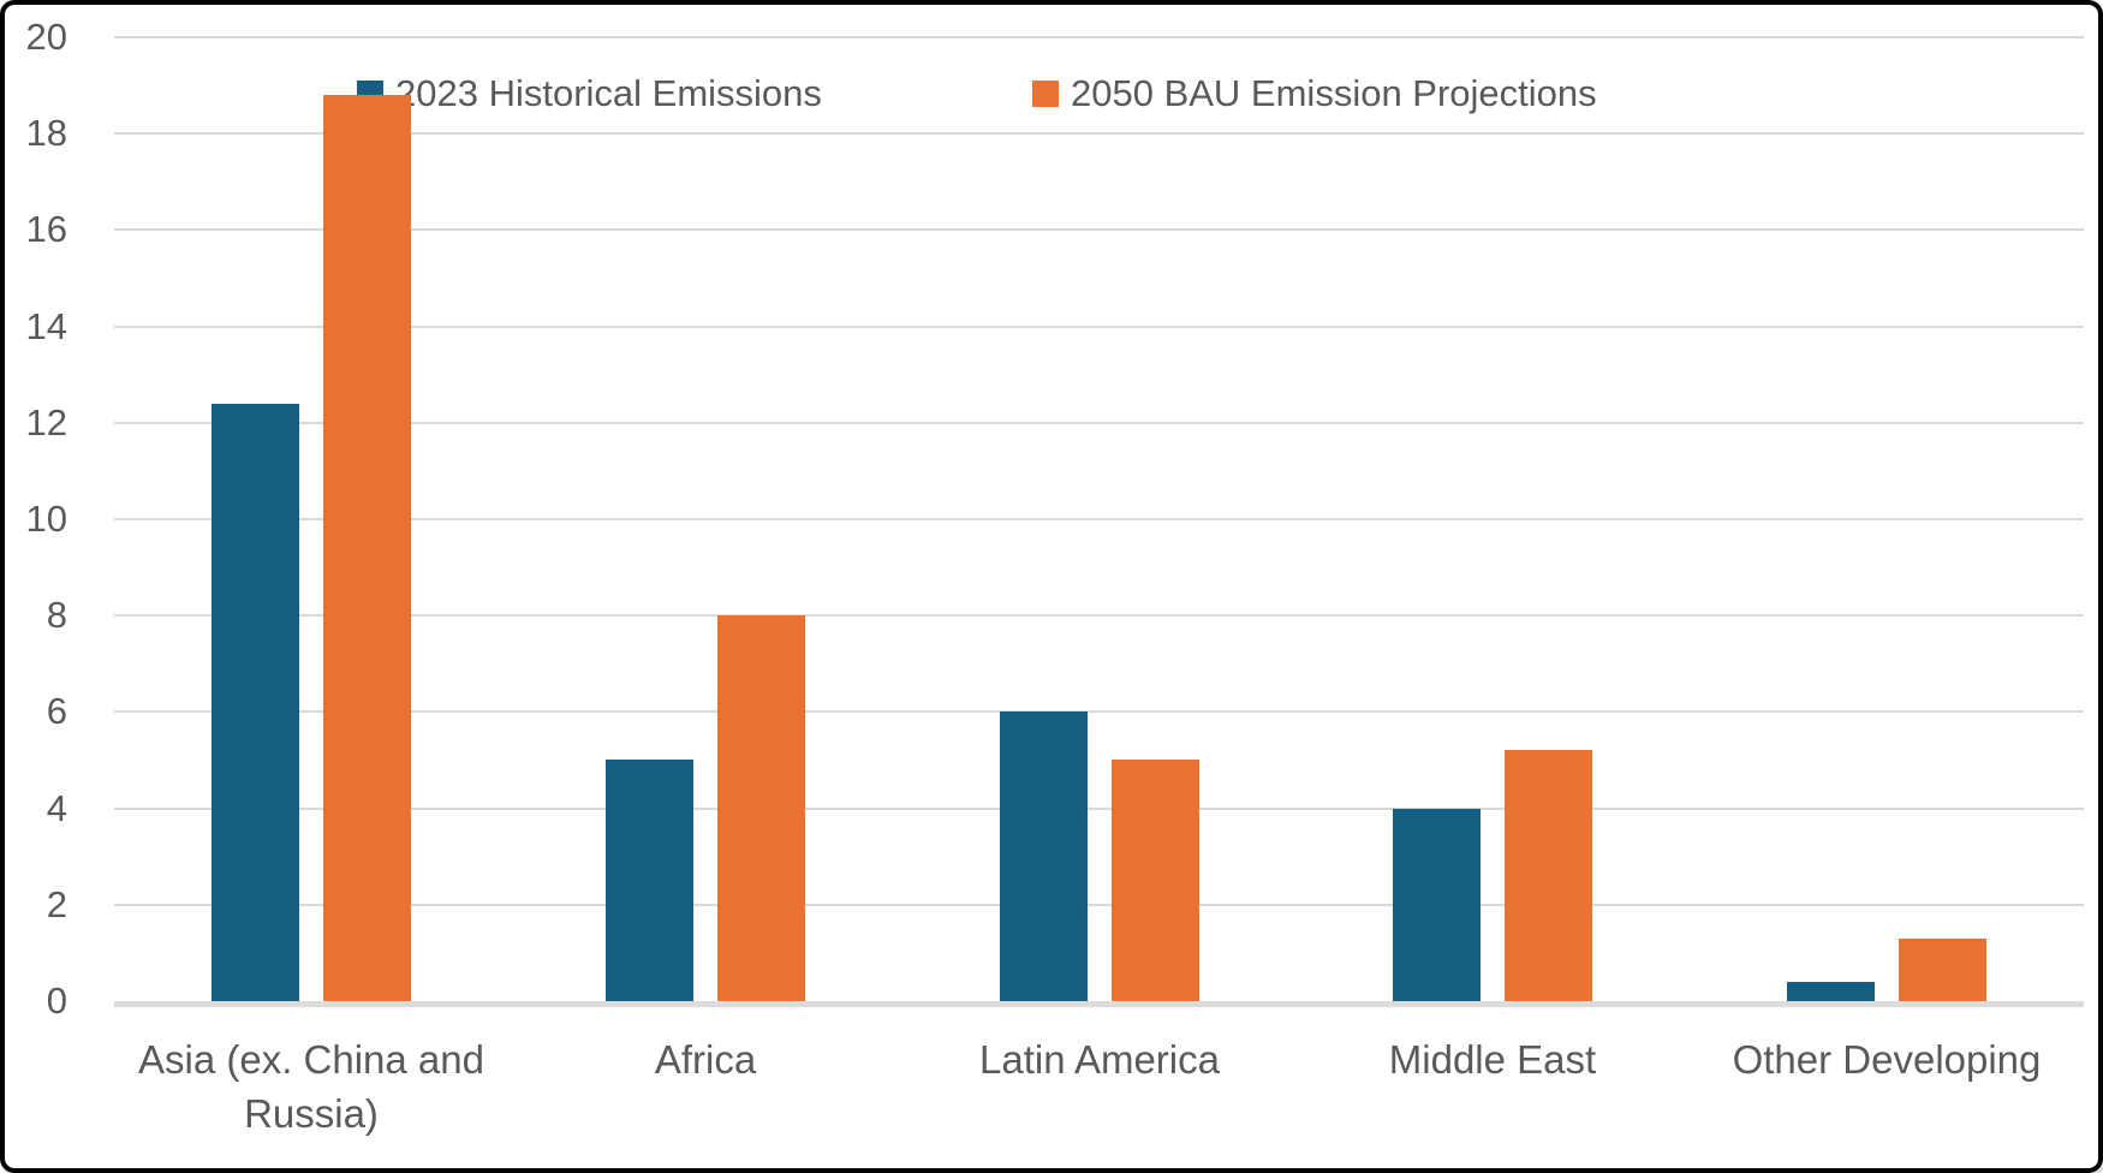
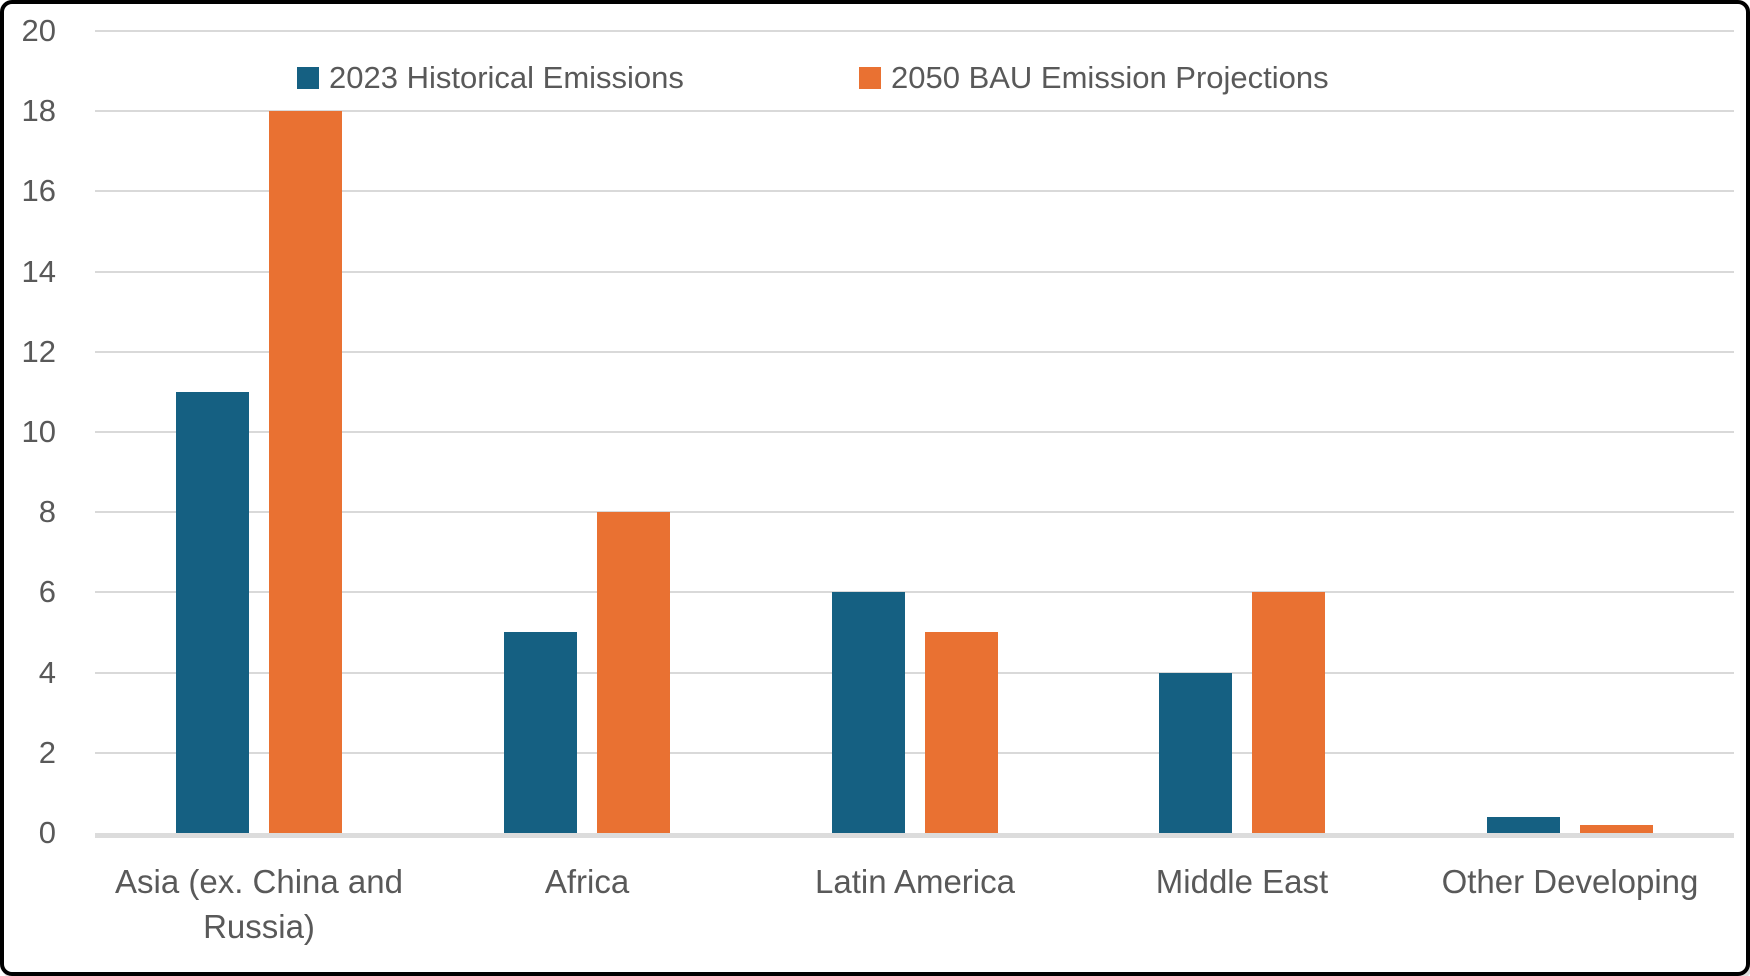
2023 Historical Emissions/Asia (ex. China and Russia): 12.4 -> 11.0
2050 BAU Emission Projections/Asia (ex. China and Russia): 18.8 -> 18.0
2050 BAU Emission Projections/Middle East: 5.2 -> 6.0
2050 BAU Emission Projections/Other Developing: 1.3 -> 0.2
